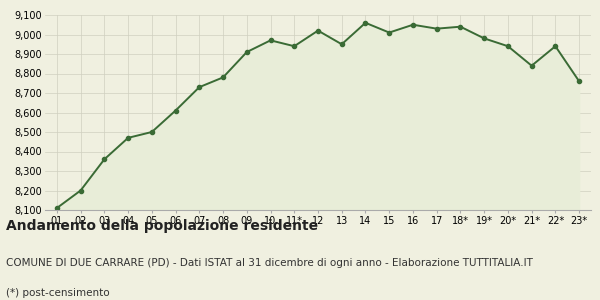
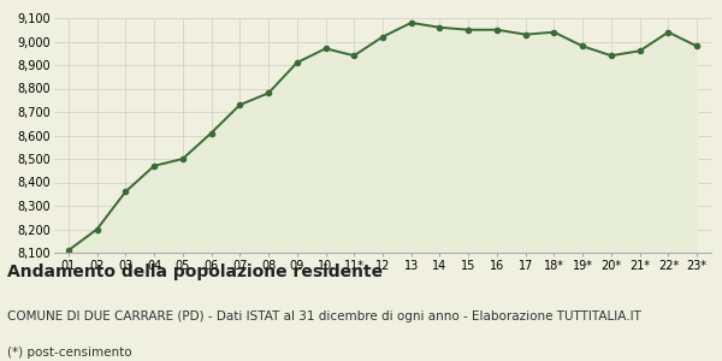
13: 8,950 -> 9,080
15: 9,010 -> 9,050
21*: 8,840 -> 8,960
22*: 8,940 -> 9,040
23*: 8,760 -> 8,980
